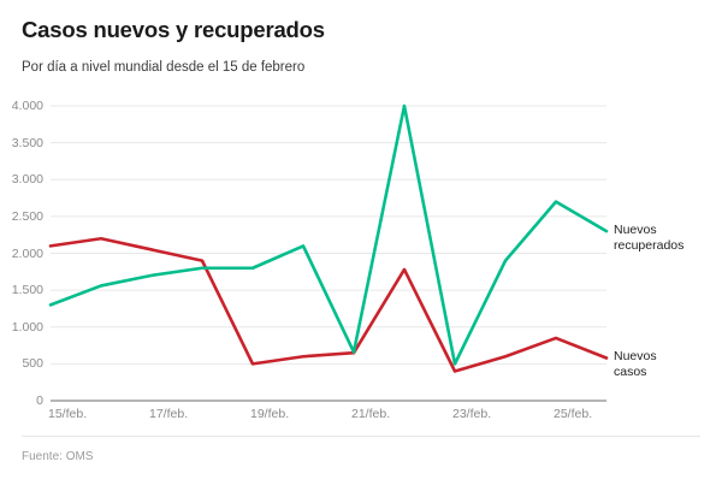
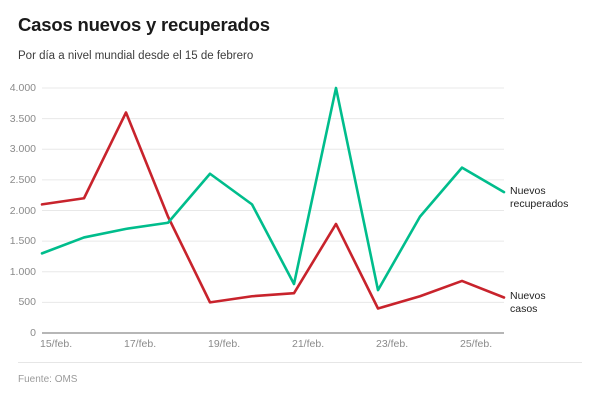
Nuevos casos/17/feb.: 2000 -> 3600
Nuevos recuperados/19/feb.: 1800 -> 2600
Nuevos recuperados/21/feb.: 700 -> 800
Nuevos recuperados/23/feb.: 500 -> 700
